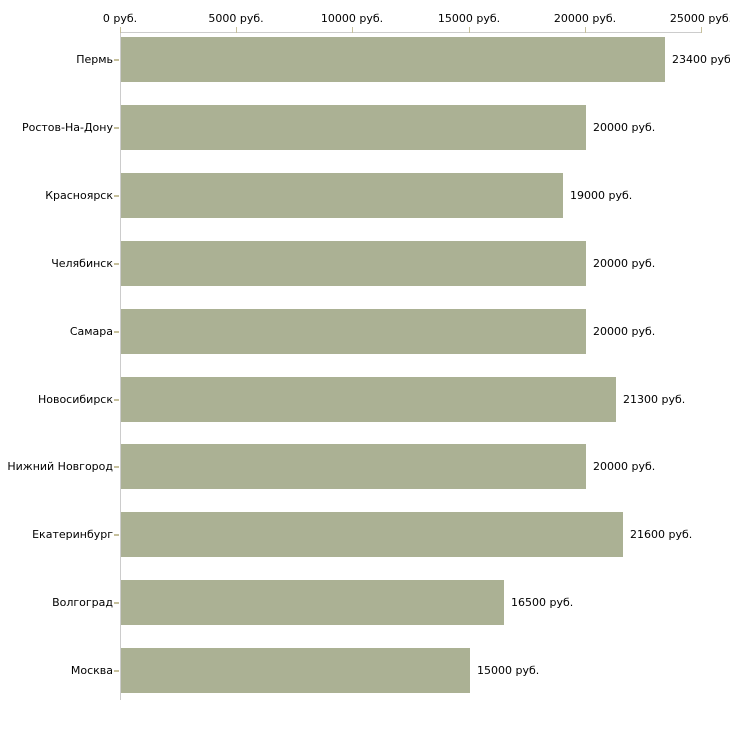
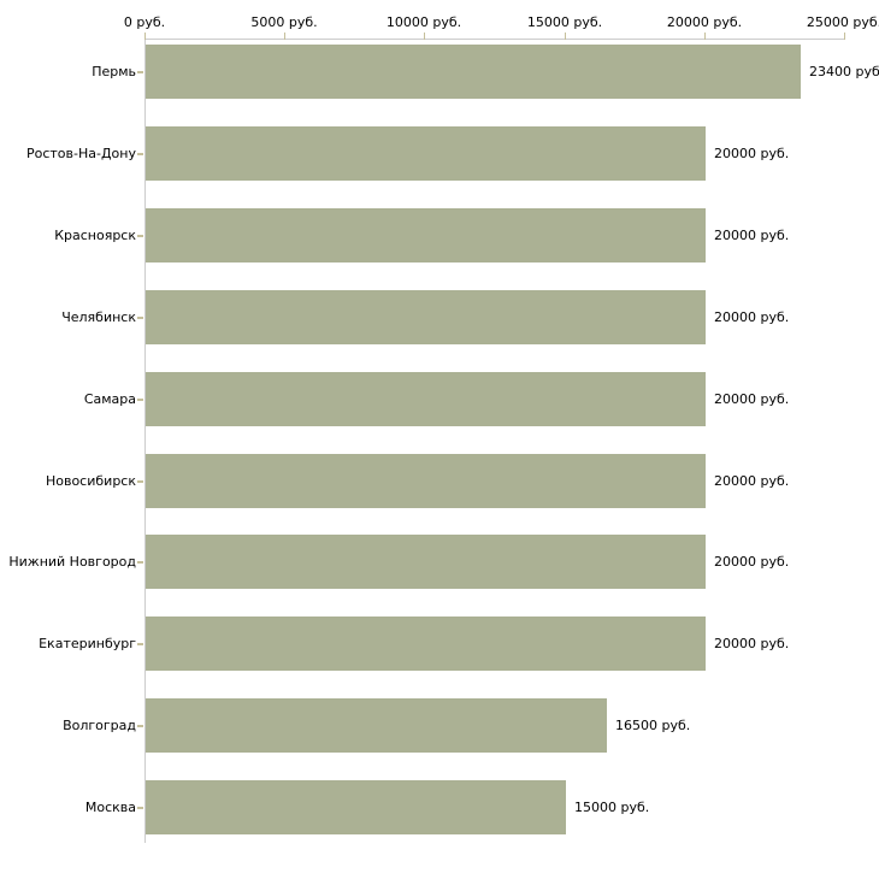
Красноярск: 19000 -> 20000
Новосибирск: 21300 -> 20000
Екатеринбург: 21600 -> 20000
